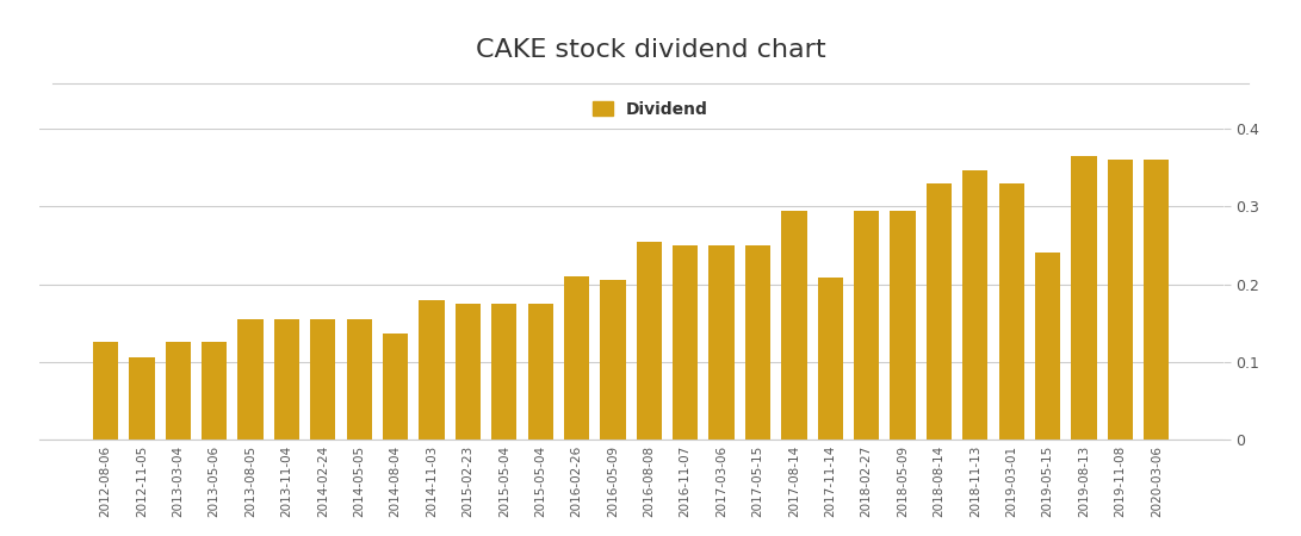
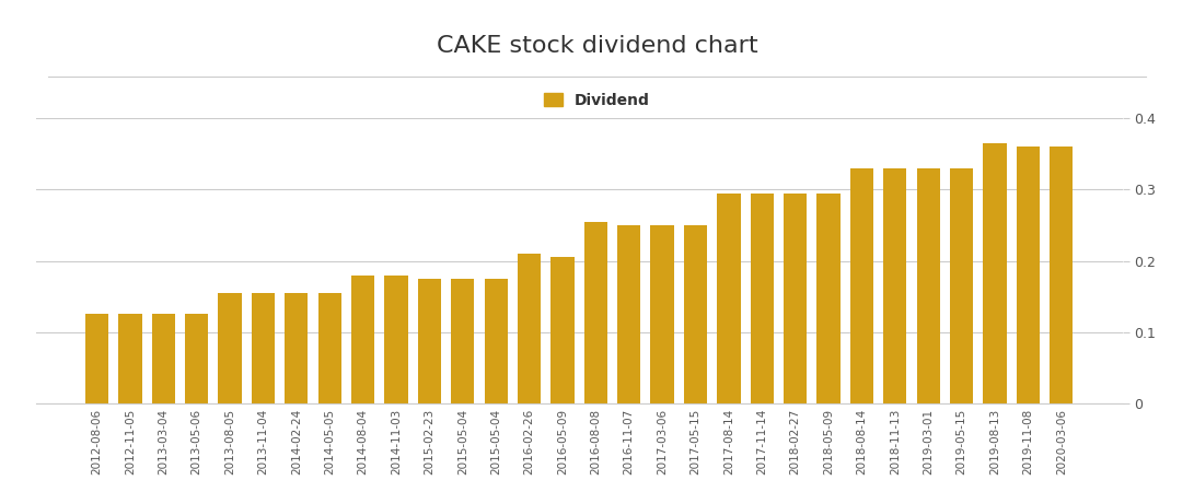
2012-11-05: 0.106 -> 0.125
2014-08-04: 0.136 -> 0.180
2017-11-14: 0.208 -> 0.295
2018-11-13: 0.346 -> 0.330
2019-05-15: 0.240 -> 0.330
